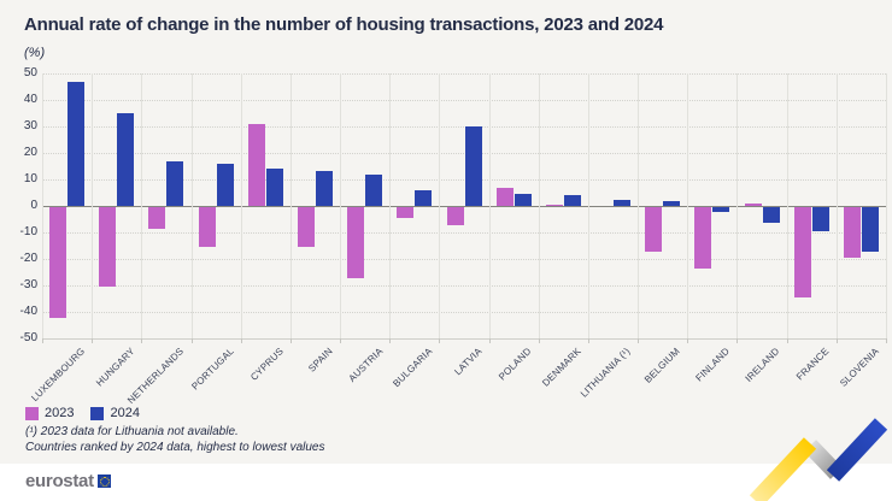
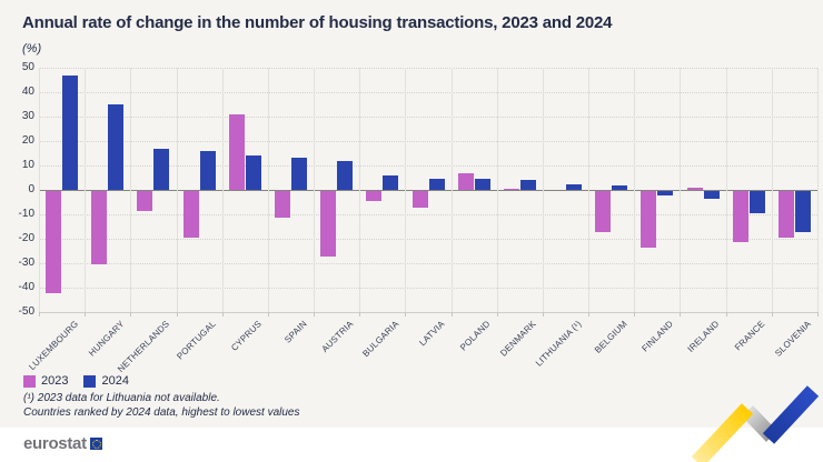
2023/PORTUGAL: -15 -> -19
2023/SPAIN: -15 -> -11
2024/LATVIA: 30 -> 4
2024/IRELAND: -6 -> -3
2023/FRANCE: -34 -> -21
